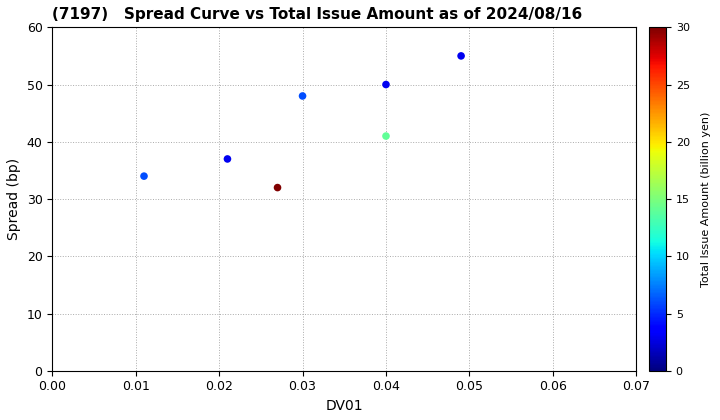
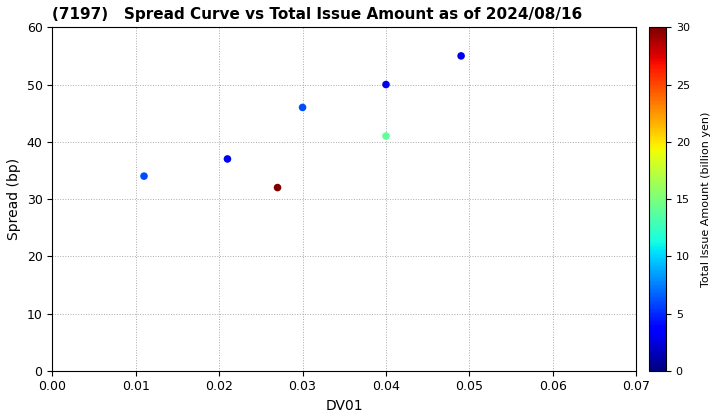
0.03: 48 -> 46
